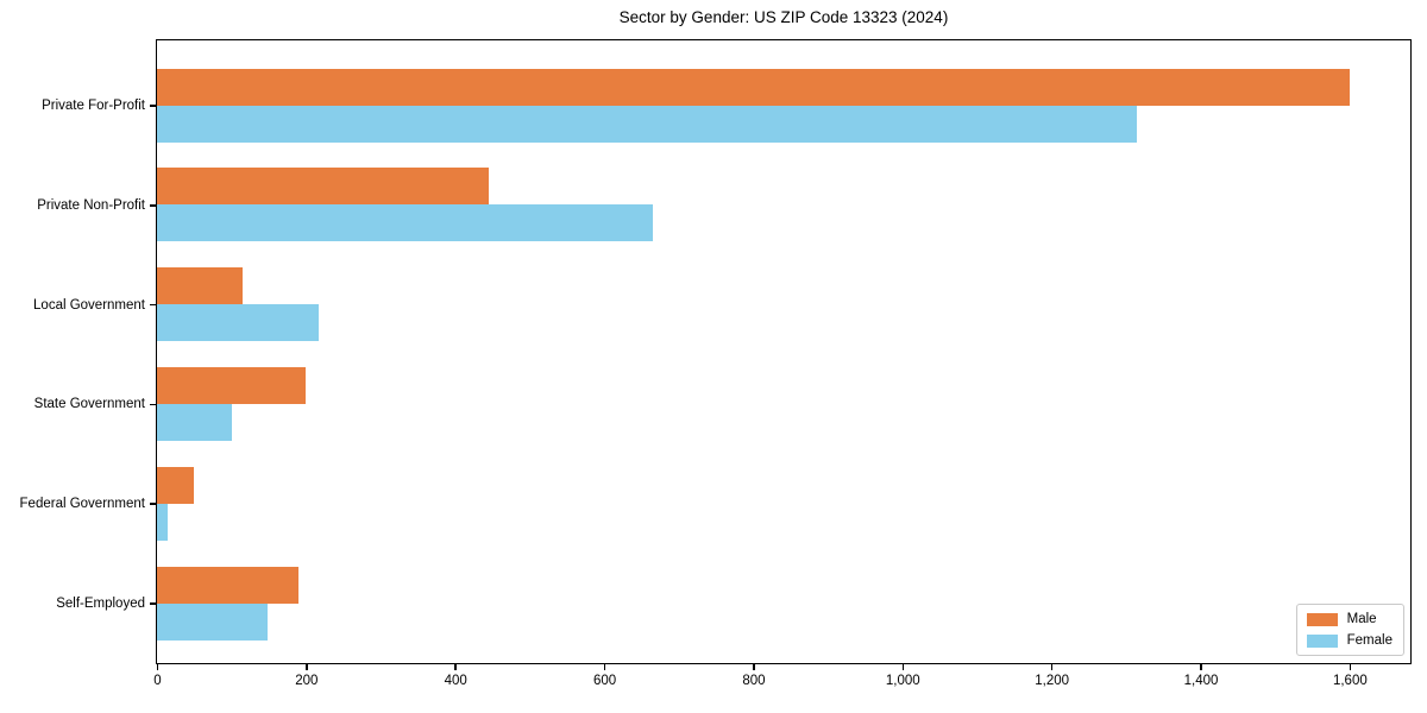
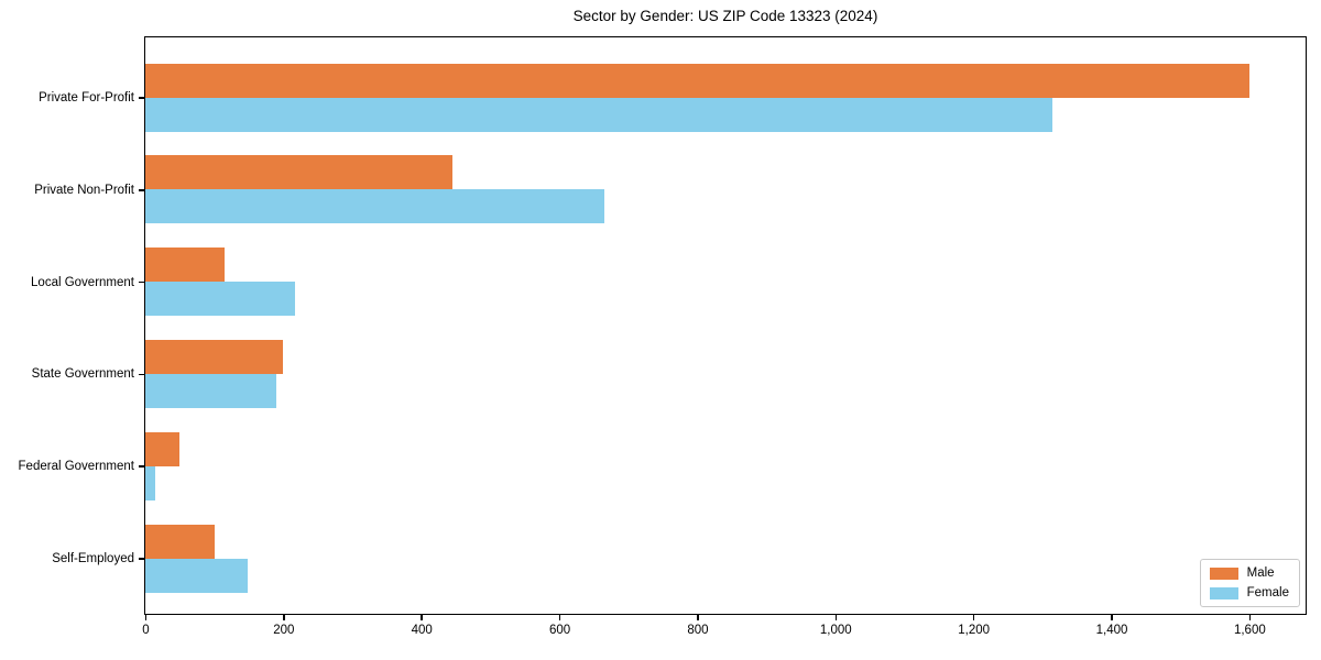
Female/State Government: 100 -> 190
Male/Self-Employed: 190 -> 100
